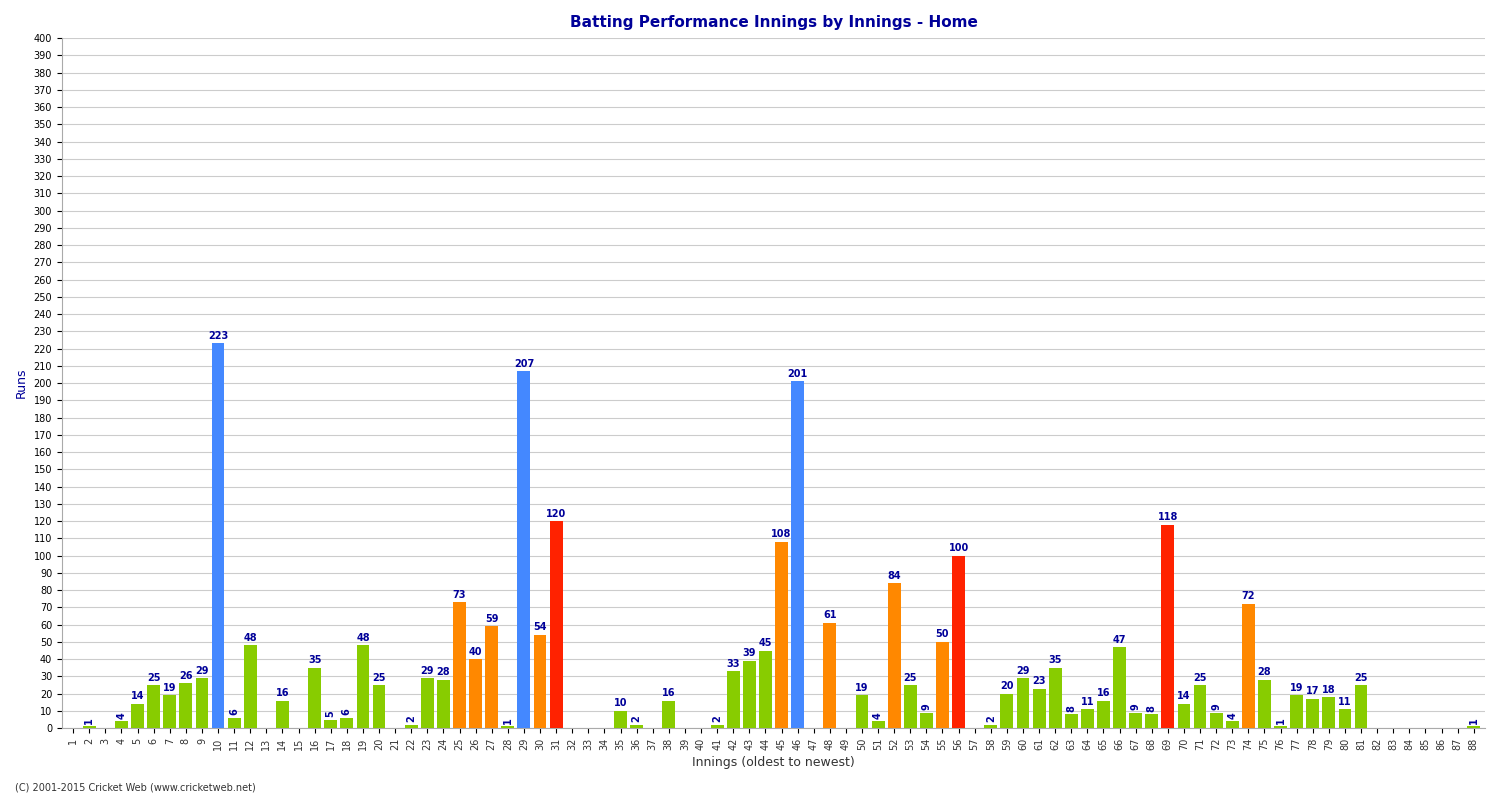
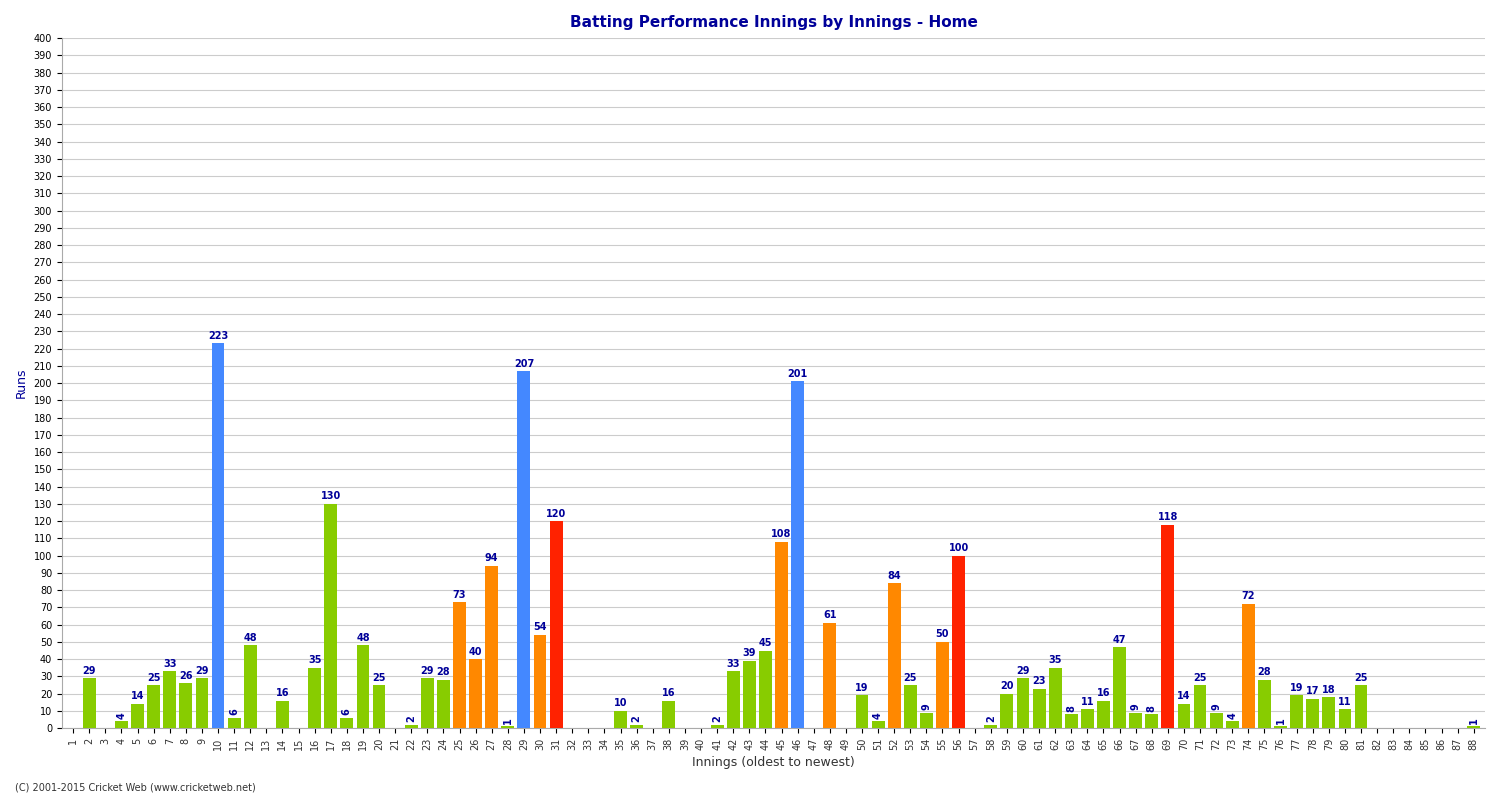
2: 1 -> 29
7: 19 -> 33
17: 5 -> 130
27: 59 -> 94
